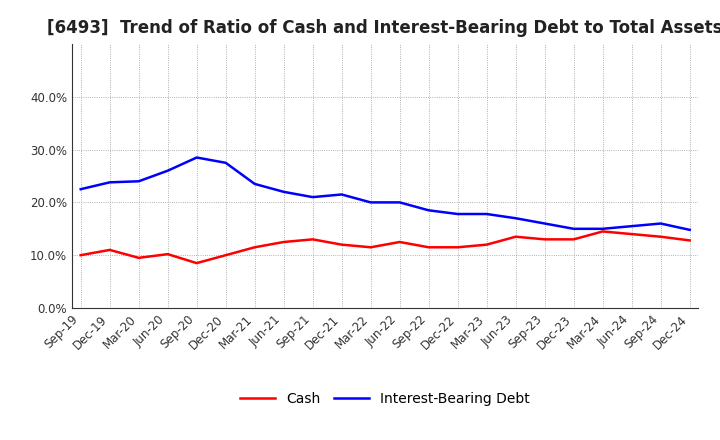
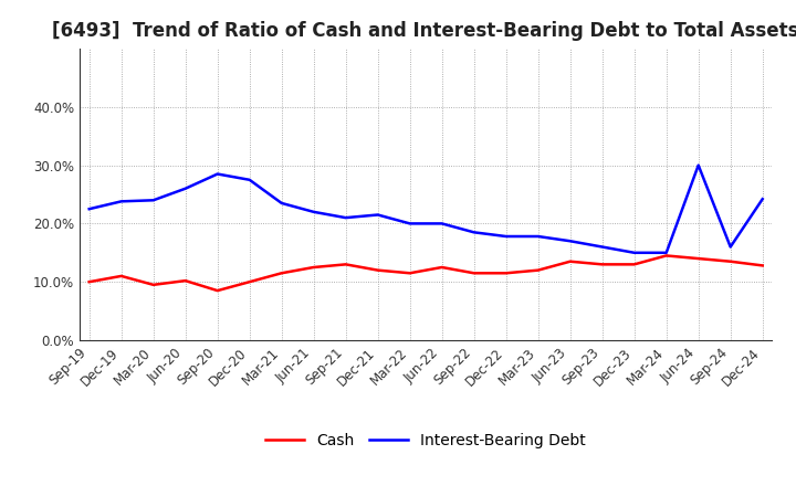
Interest-Bearing Debt/Jun-24: 15.5% -> 30.0%
Interest-Bearing Debt/Dec-24: 14.8% -> 24.2%
